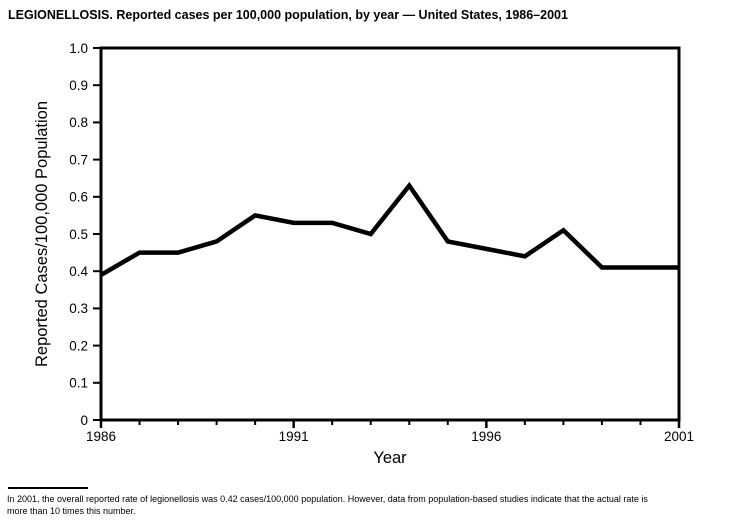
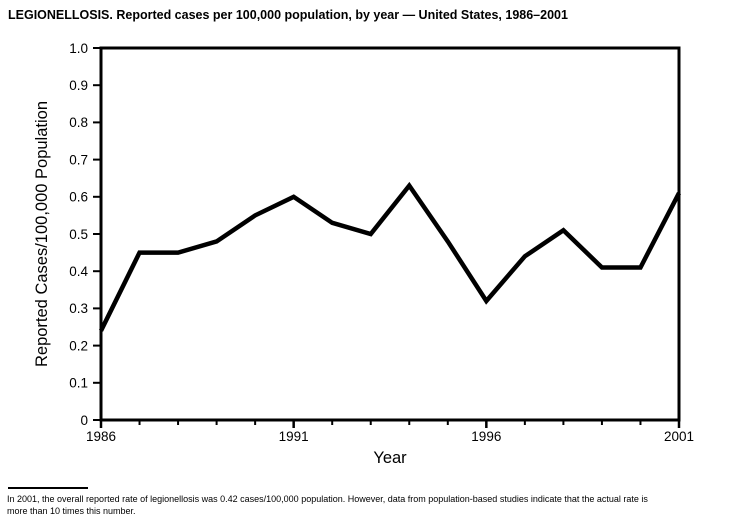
1986: 0.39 -> 0.24
1991: 0.53 -> 0.60
1996: 0.46 -> 0.32
2001: 0.41 -> 0.61
